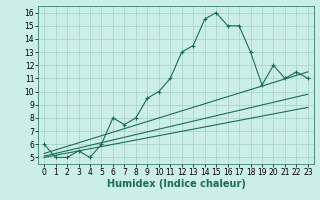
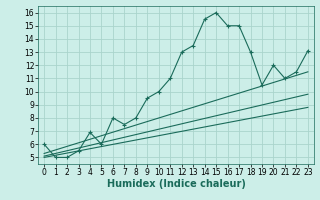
4: 5.0 -> 6.9
23: 11.0 -> 13.1
